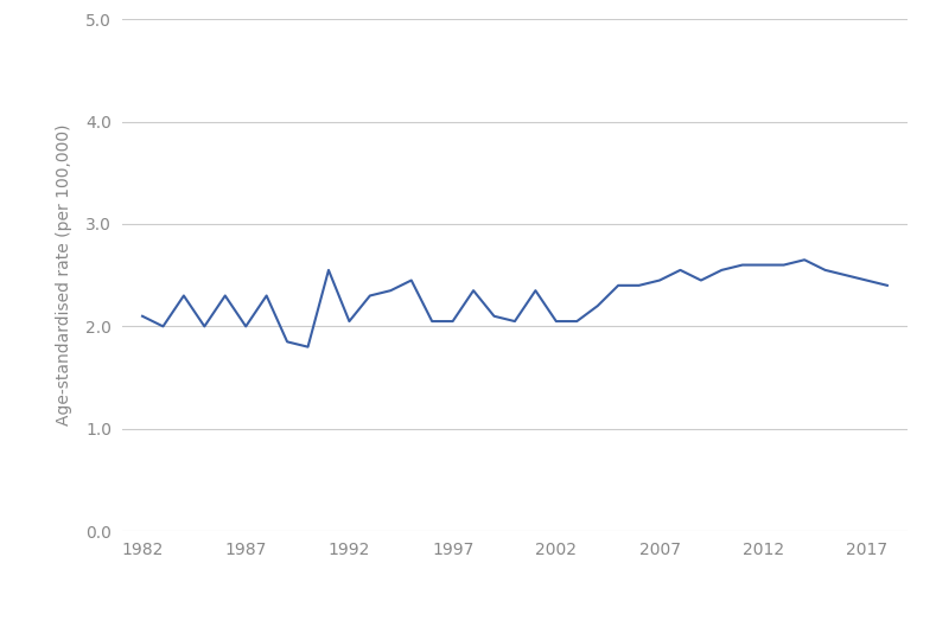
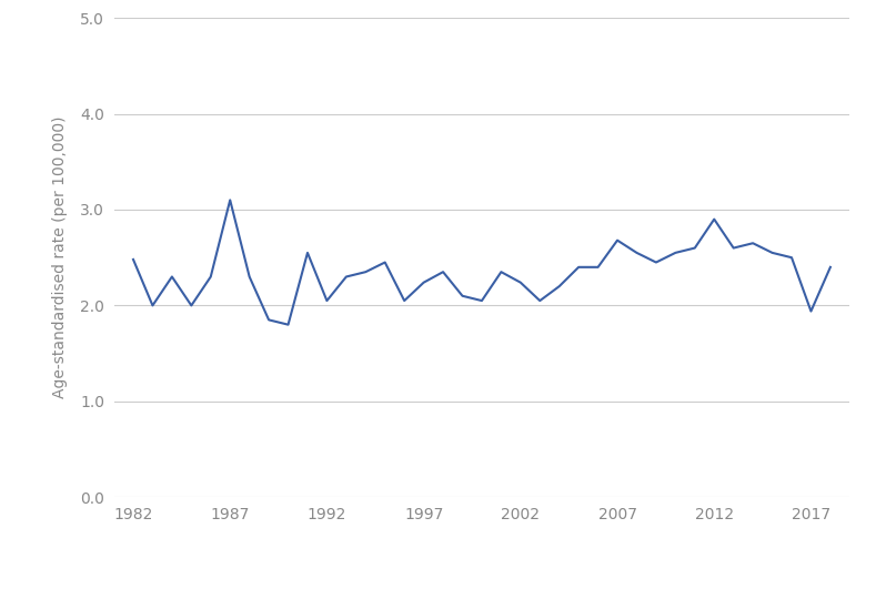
1982: 2.10 -> 2.48
1987: 2.00 -> 3.10
1997: 2.05 -> 2.24
2002: 2.05 -> 2.24
2007: 2.45 -> 2.68
2012: 2.60 -> 2.90
2017: 2.45 -> 1.94
